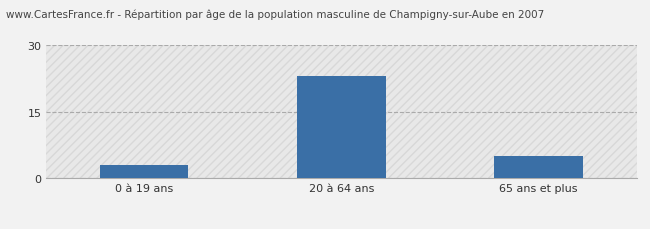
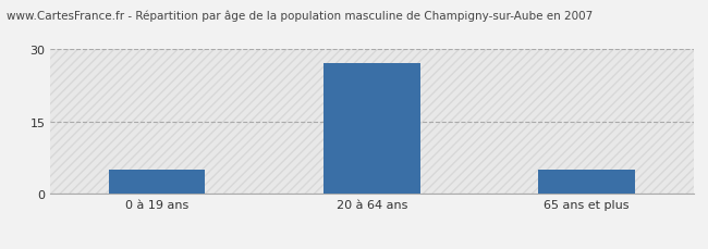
0 à 19 ans: 3 -> 5
20 à 64 ans: 23 -> 27
